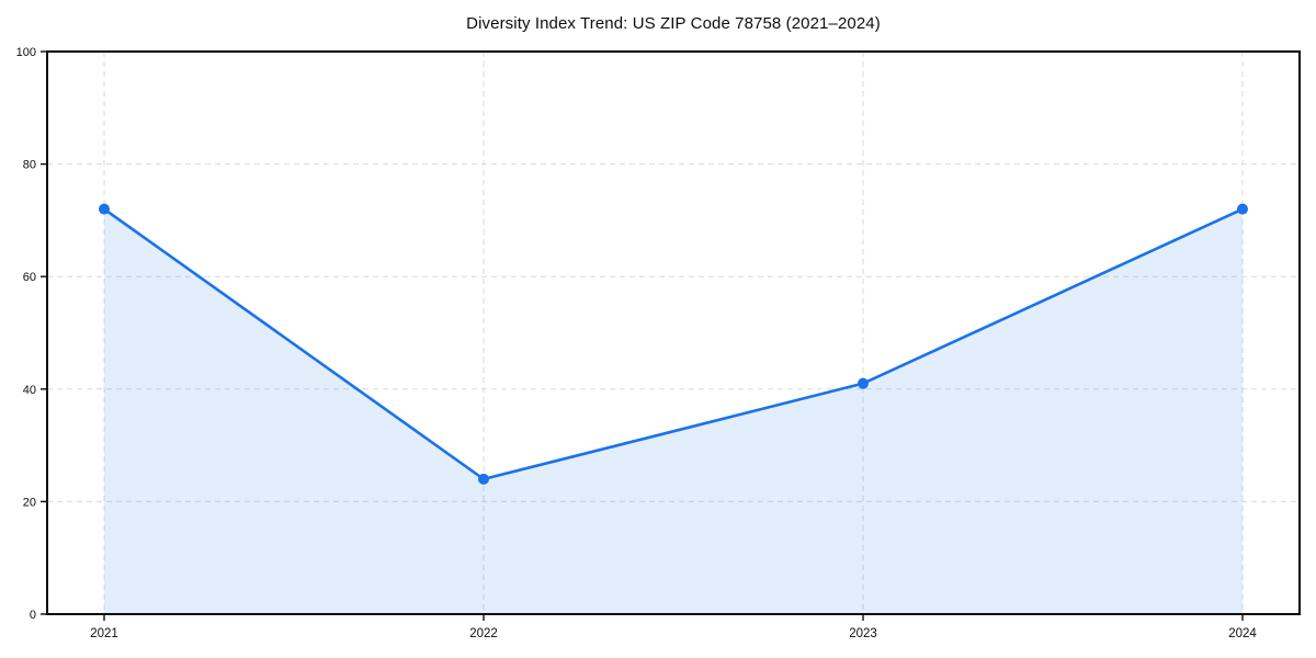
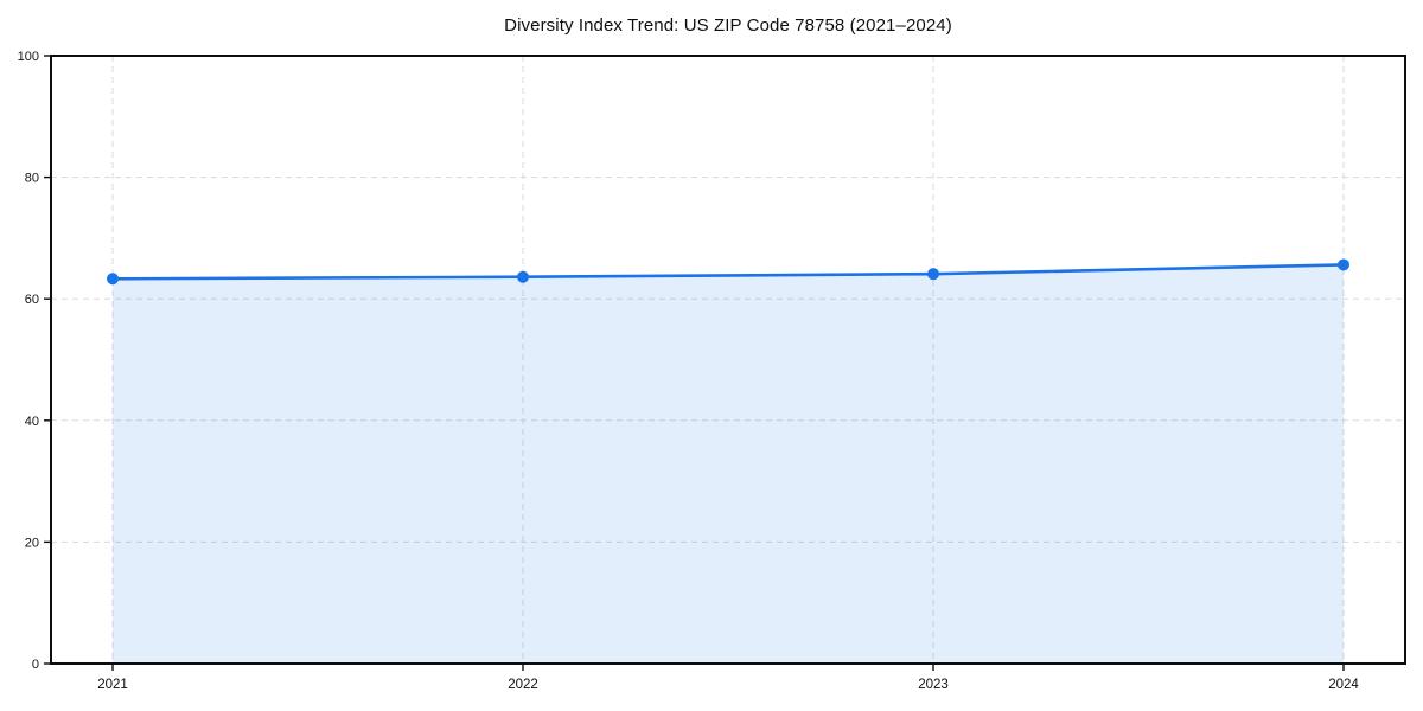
2021: 72 -> 63
2022: 24 -> 64
2023: 41 -> 64
2024: 72 -> 66
